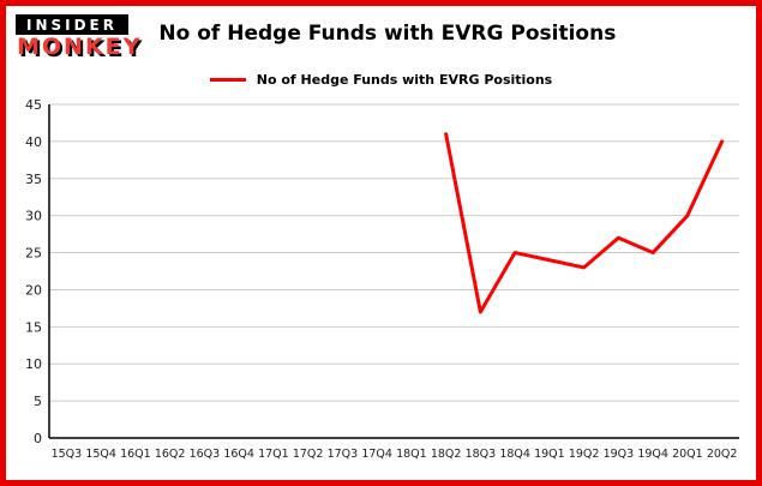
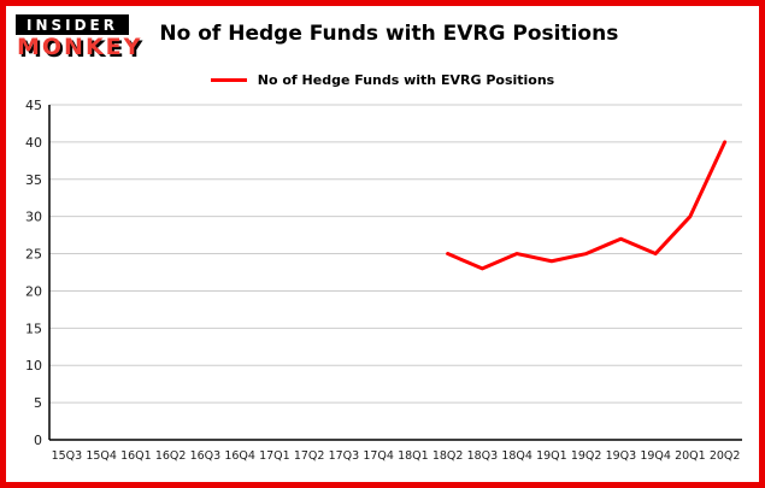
18Q2: 41 -> 25
18Q3: 17 -> 23
19Q2: 23 -> 25
